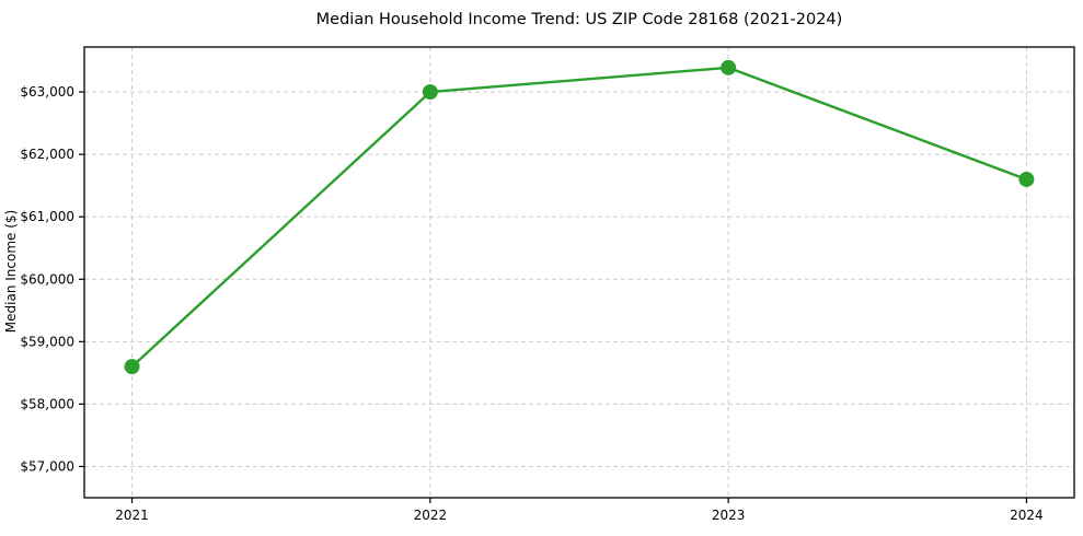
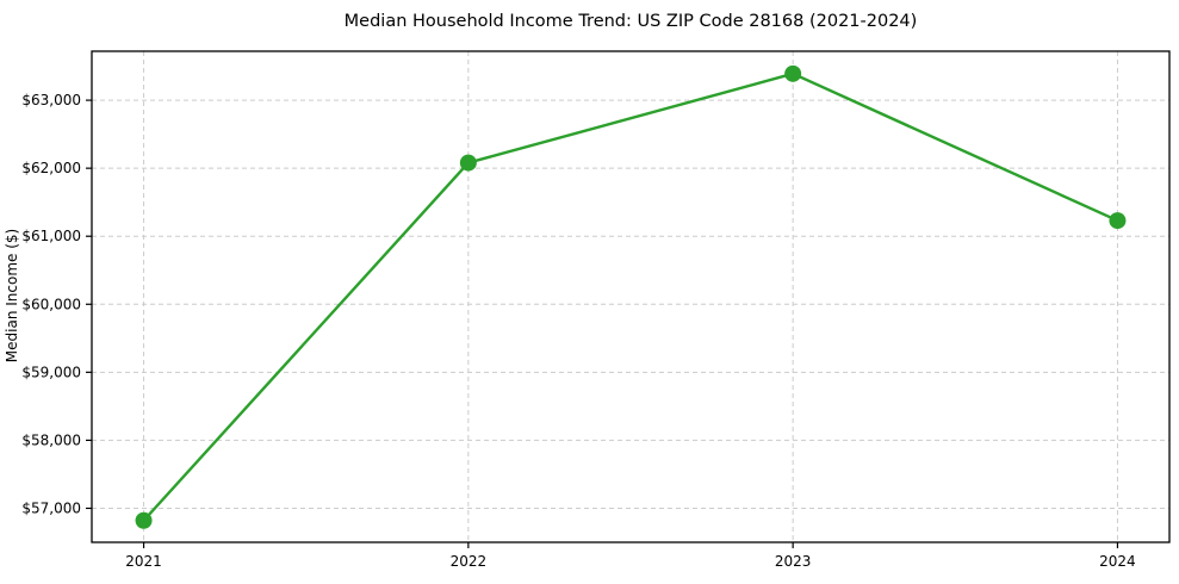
2021: $58600 -> $56800
2022: $63000 -> $62100
2024: $61600 -> $61200
